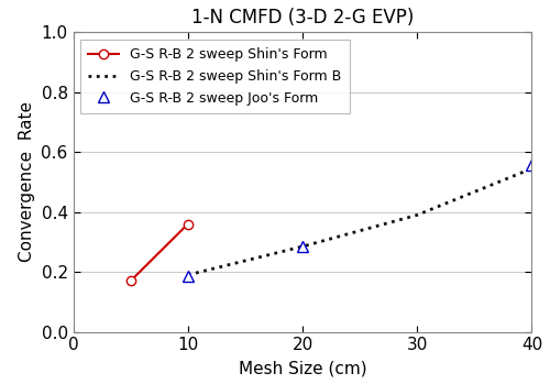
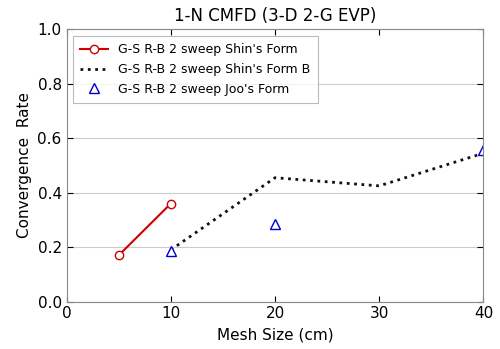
G-S R-B 2 sweep Shin's Form B/20: 0.285 -> 0.455
G-S R-B 2 sweep Shin's Form B/30: 0.390 -> 0.425
